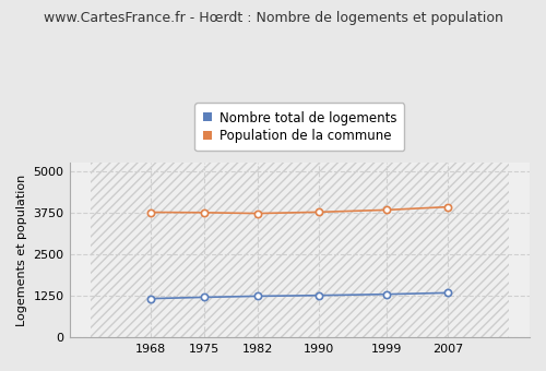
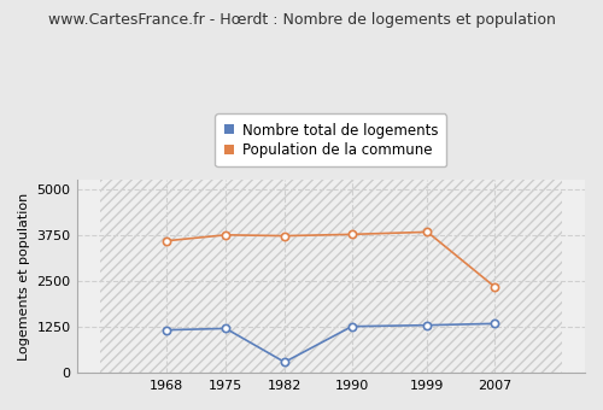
Population de la commune/1968: 3770 -> 3600
Nombre total de logements/1982: 1250 -> 300
Population de la commune/2007: 3930 -> 2350
